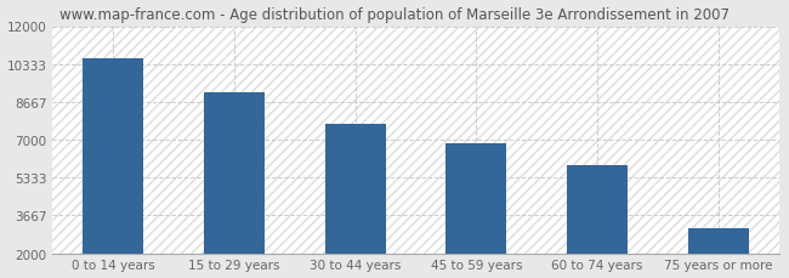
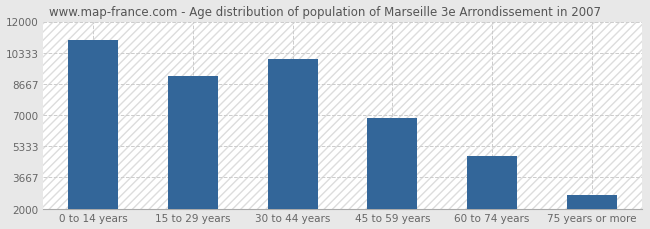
0 to 14 years: 10600 -> 11000
30 to 44 years: 7700 -> 10000
60 to 74 years: 5900 -> 4800
75 years or more: 3100 -> 2700
